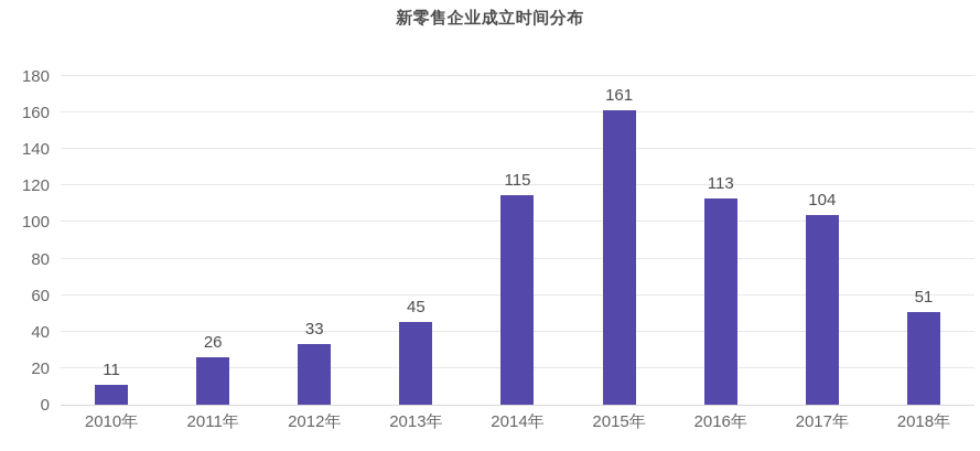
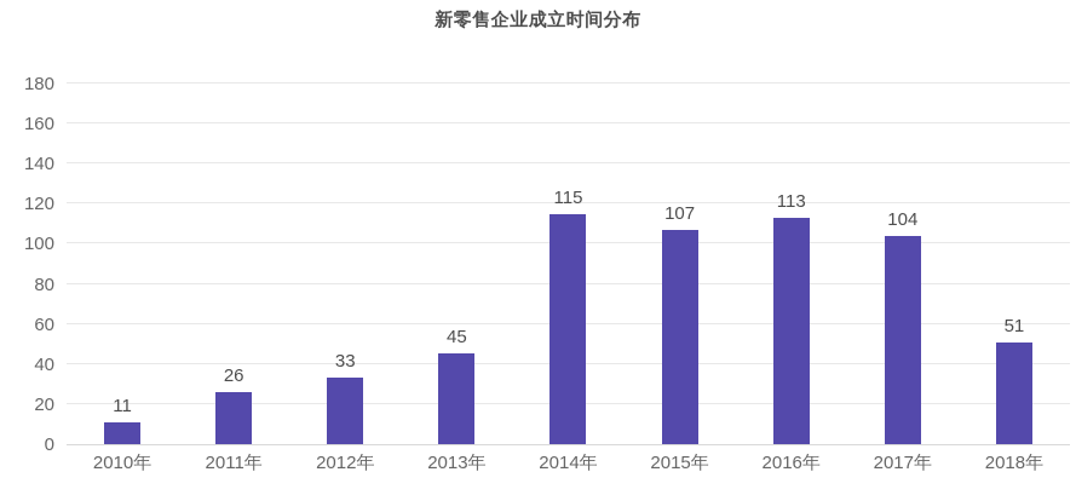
2015年: 161 -> 107
